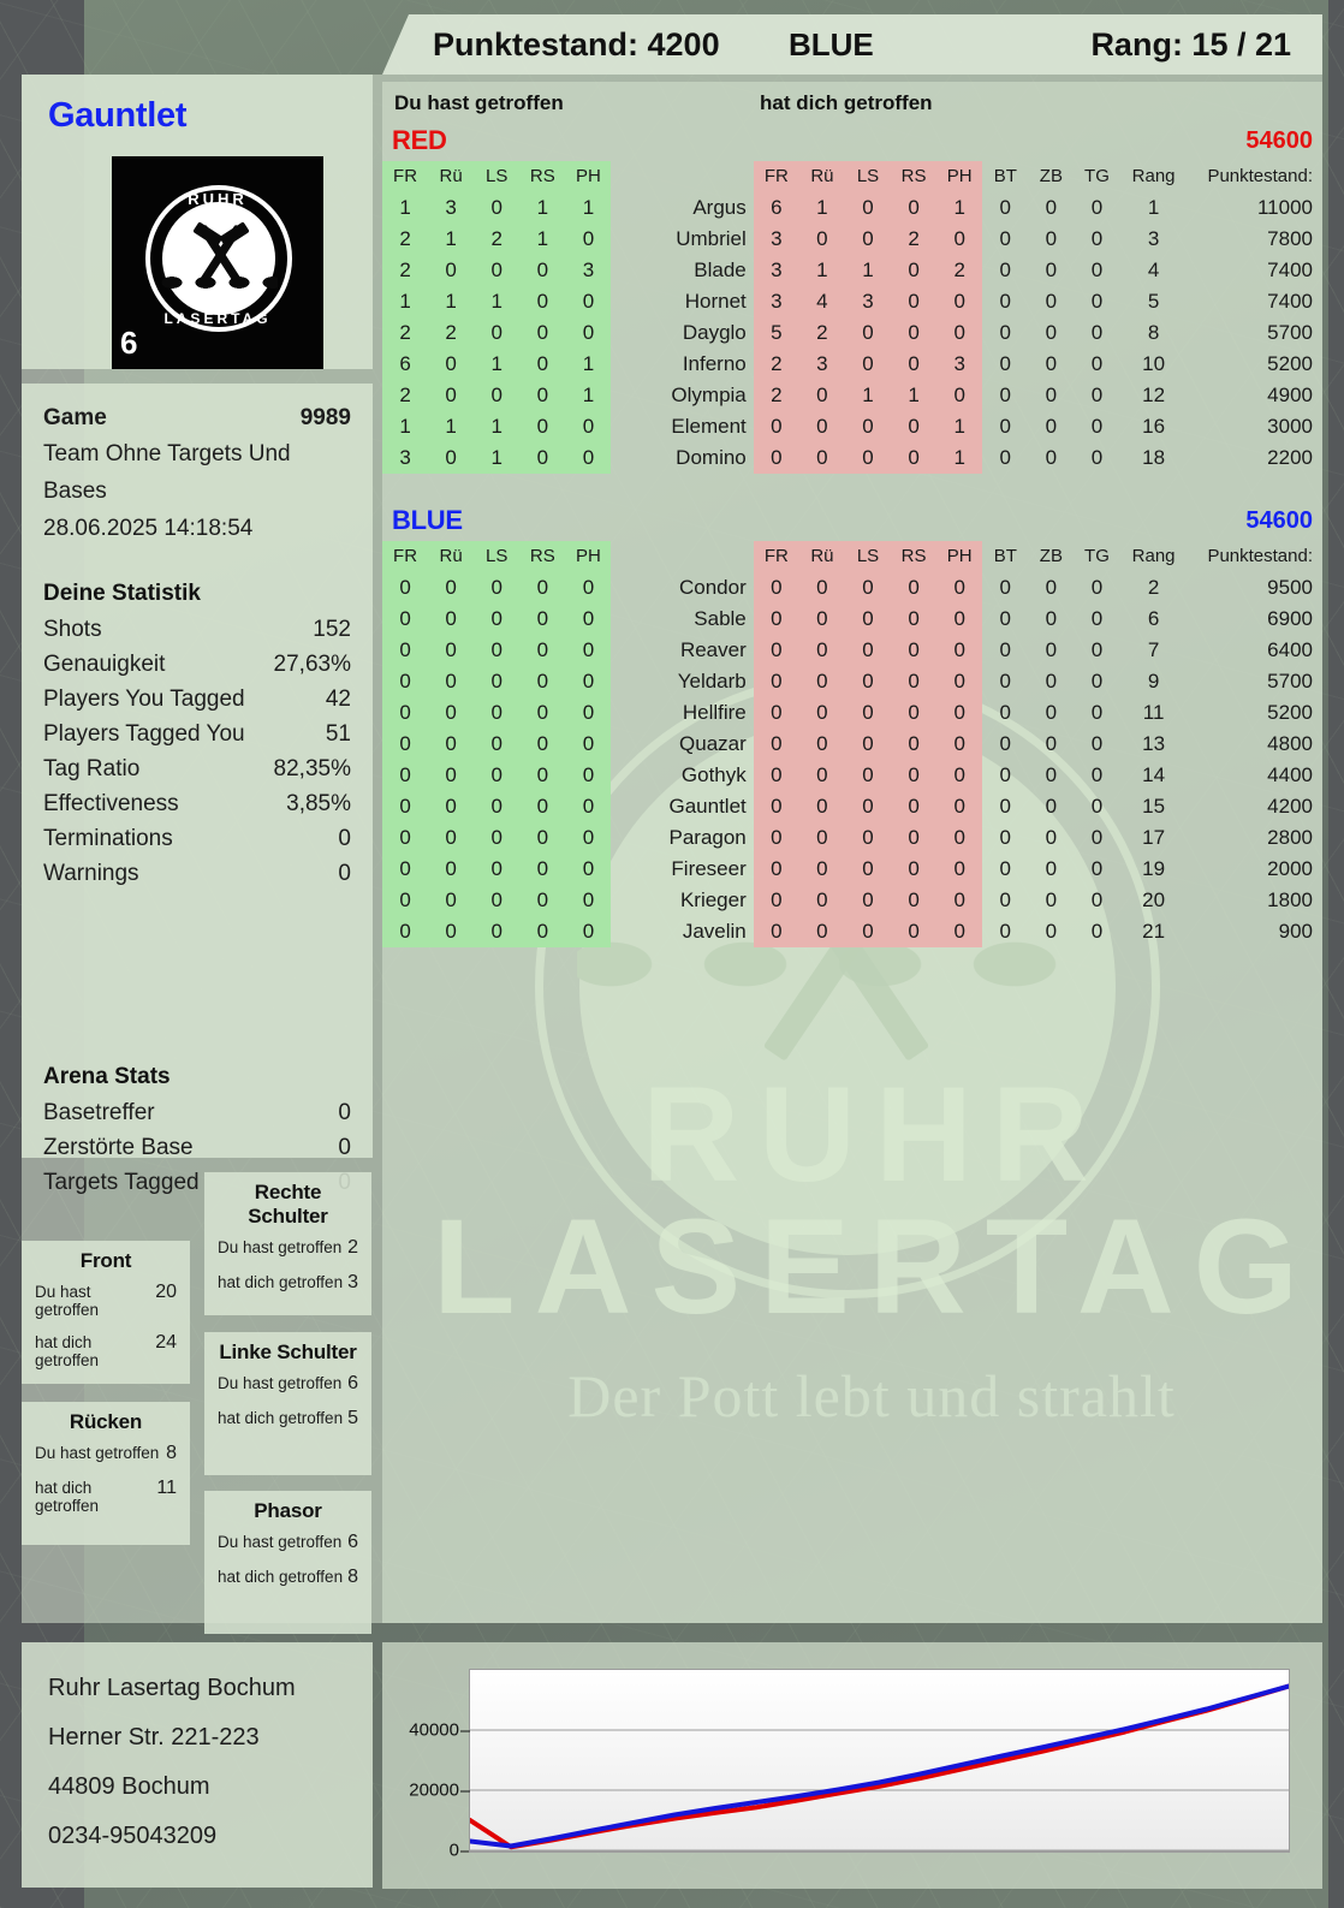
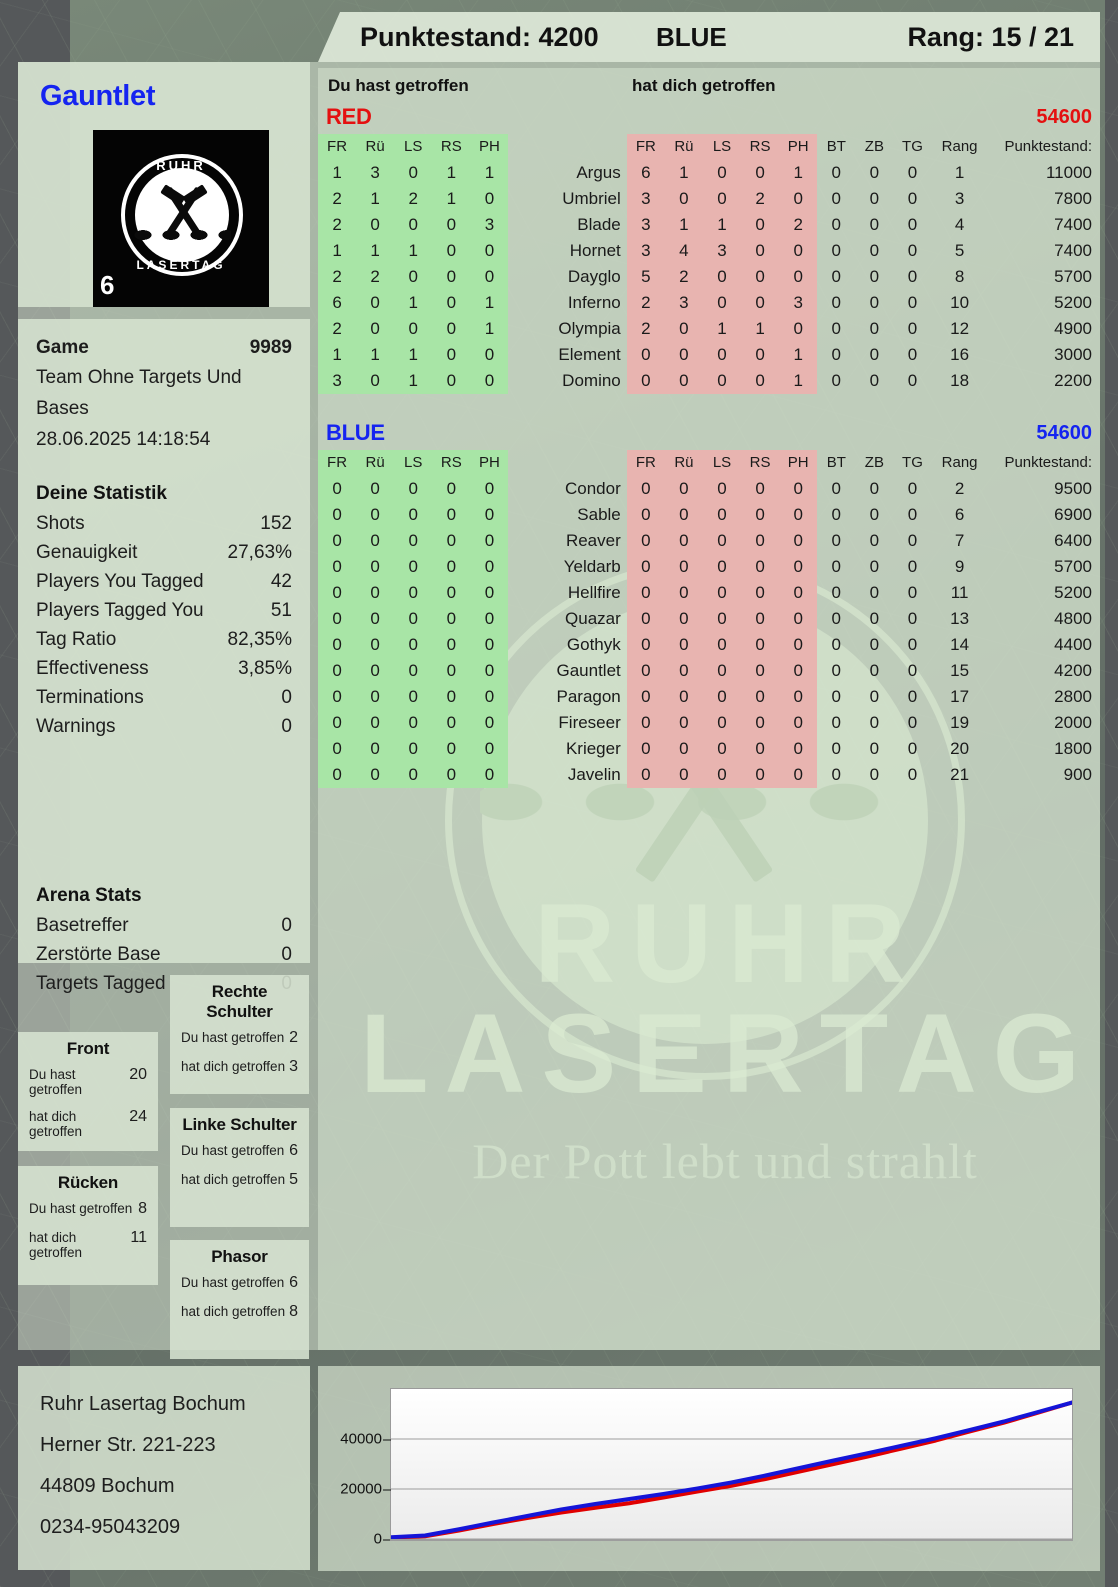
RED/0: 10000 -> 1000
BLUE/0: 3000 -> 1000
